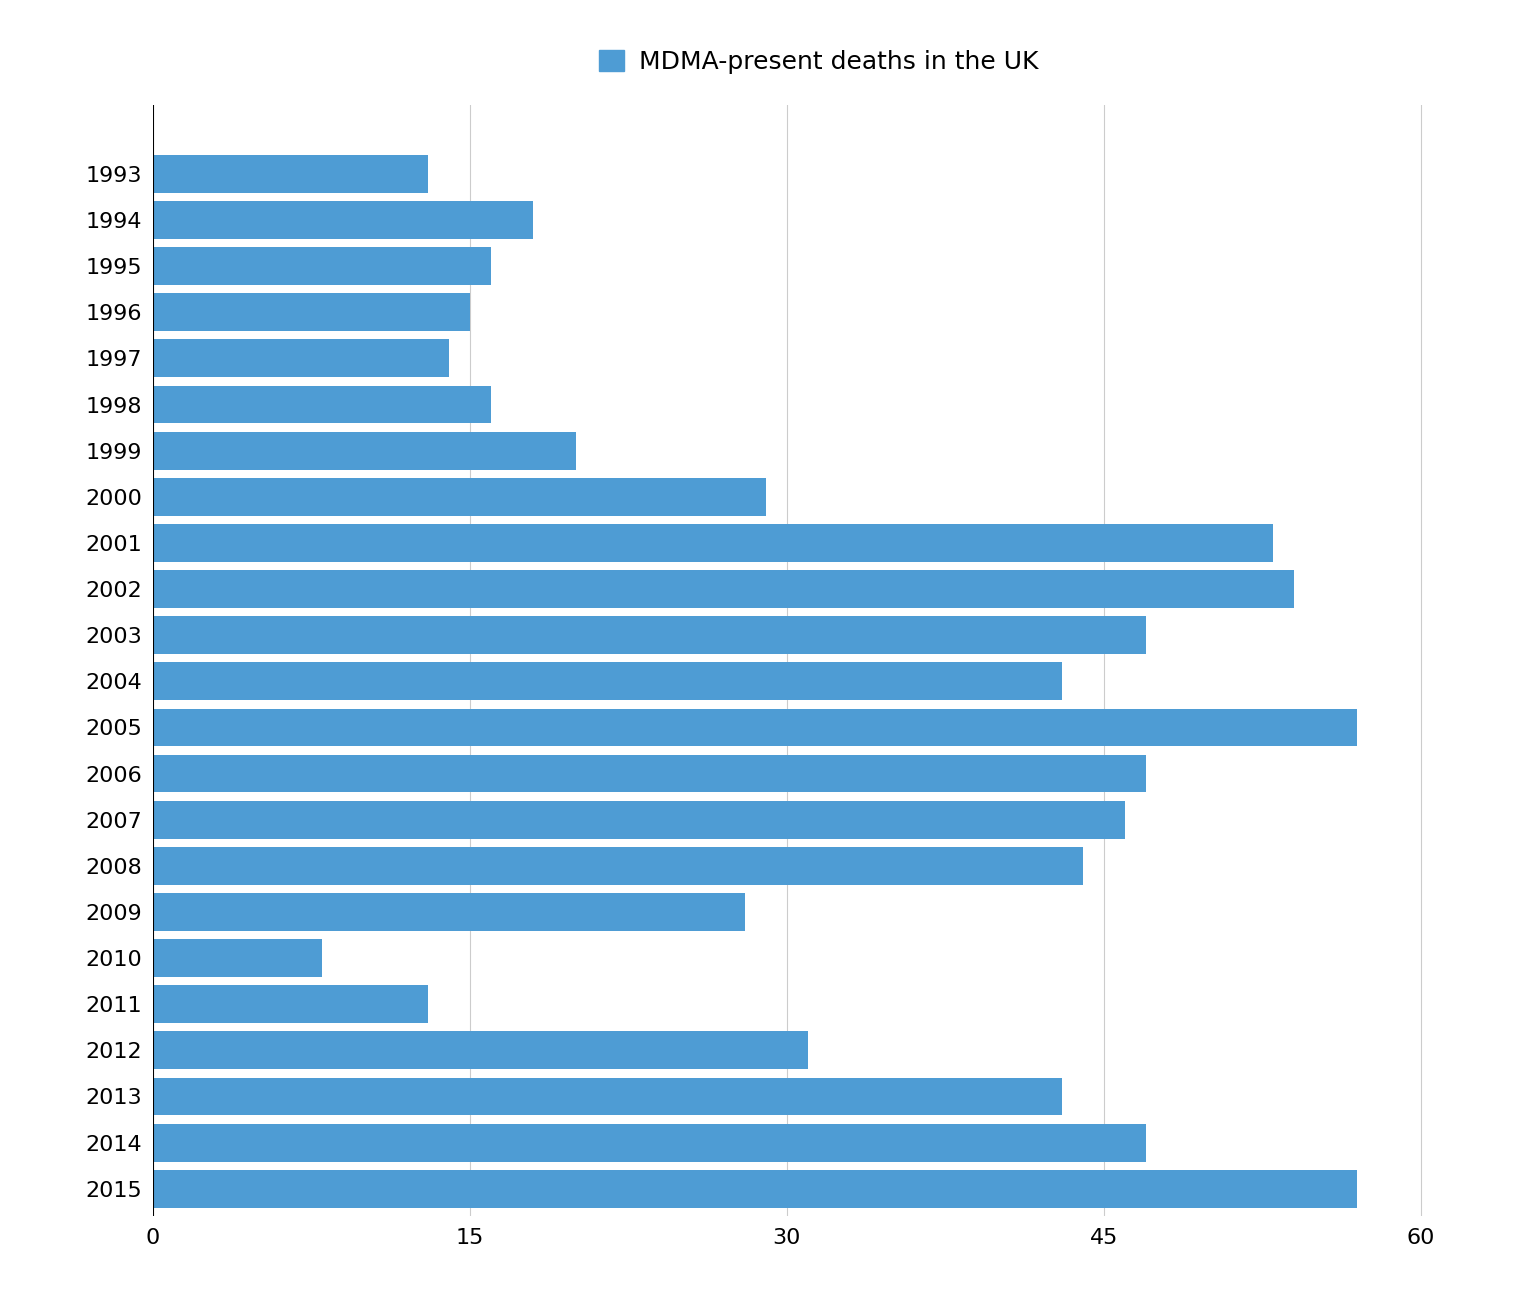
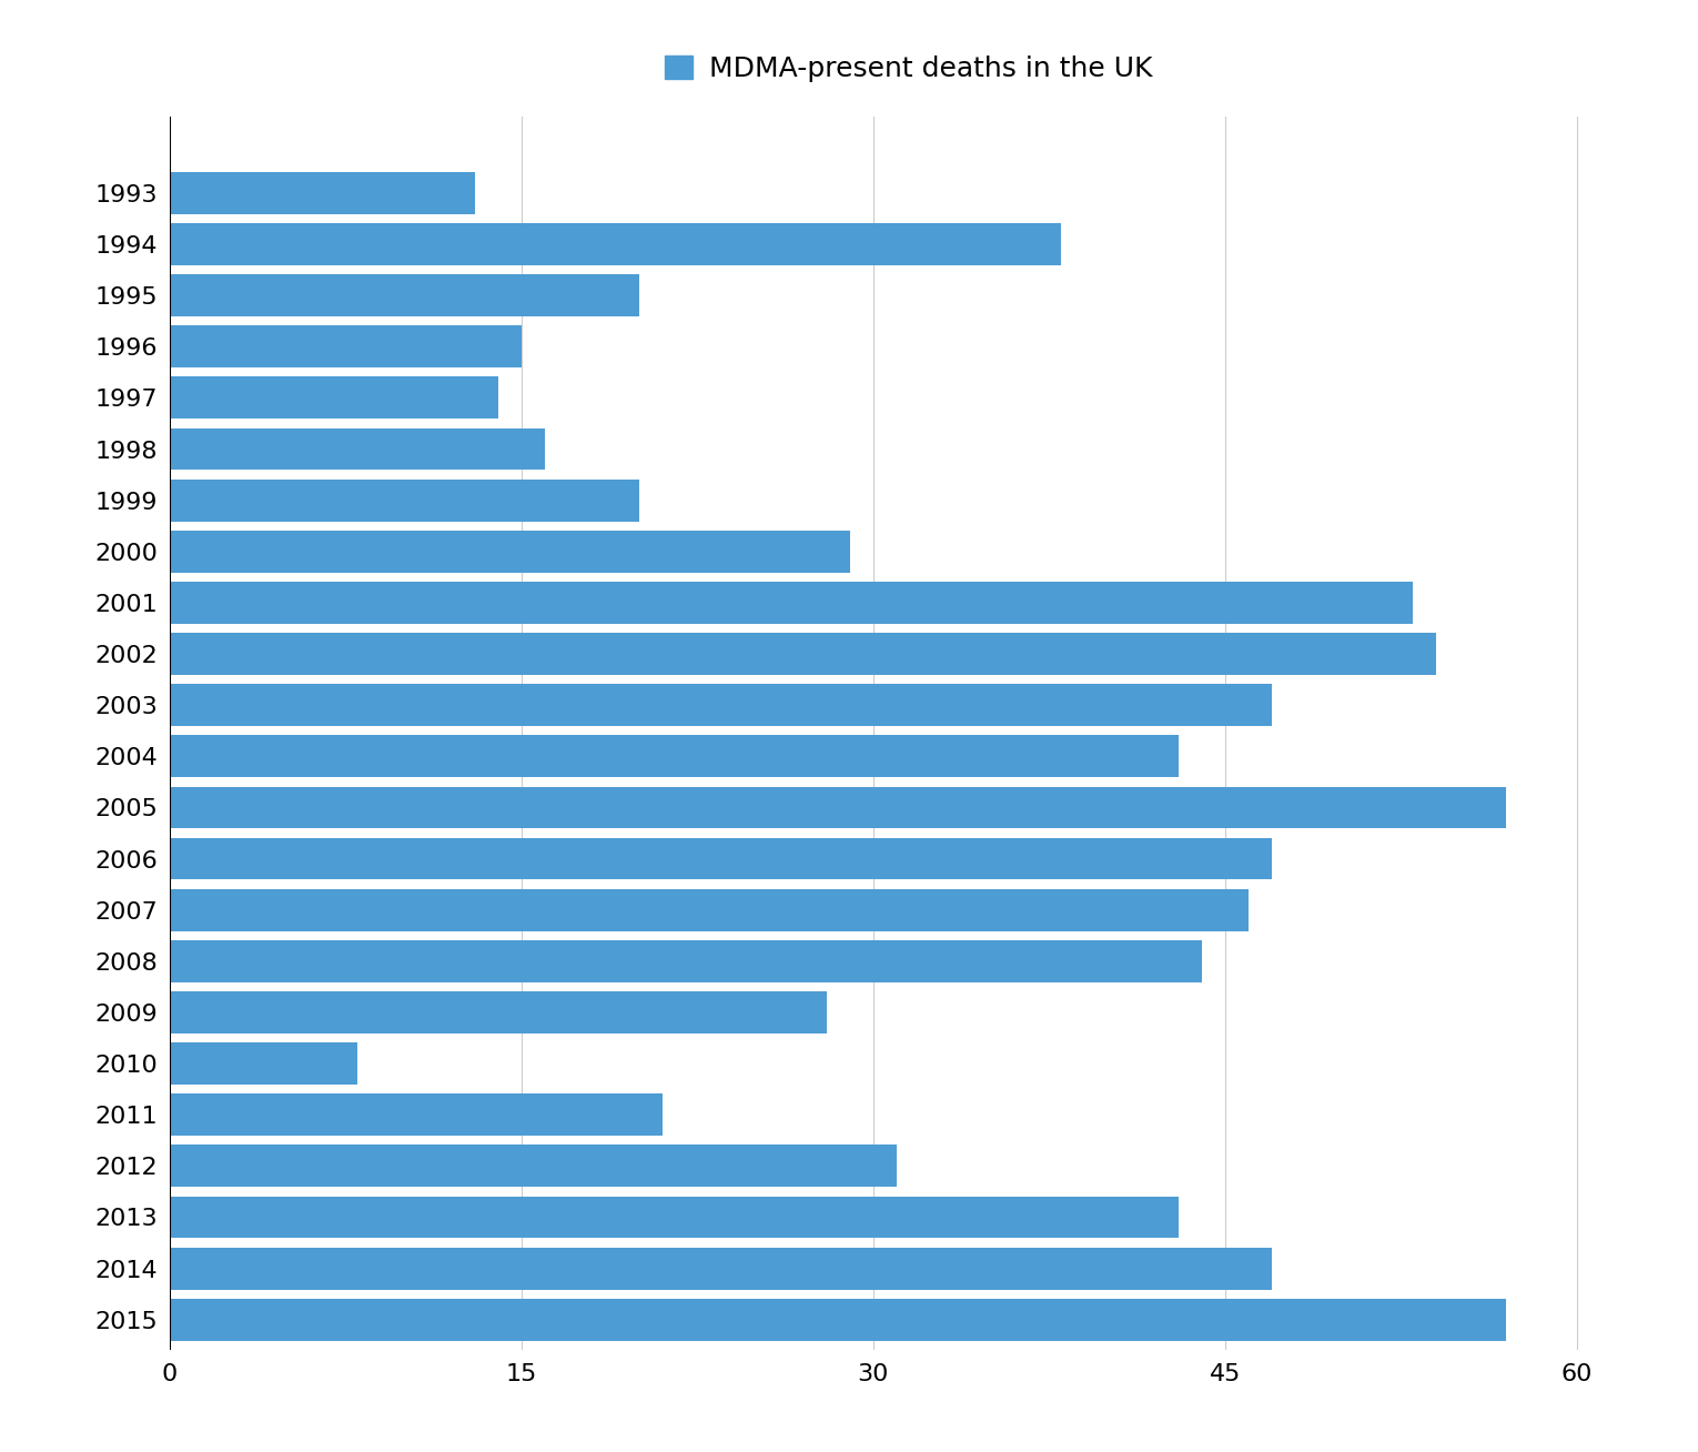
1994: 18 -> 38
1995: 16 -> 20
2011: 13 -> 21
